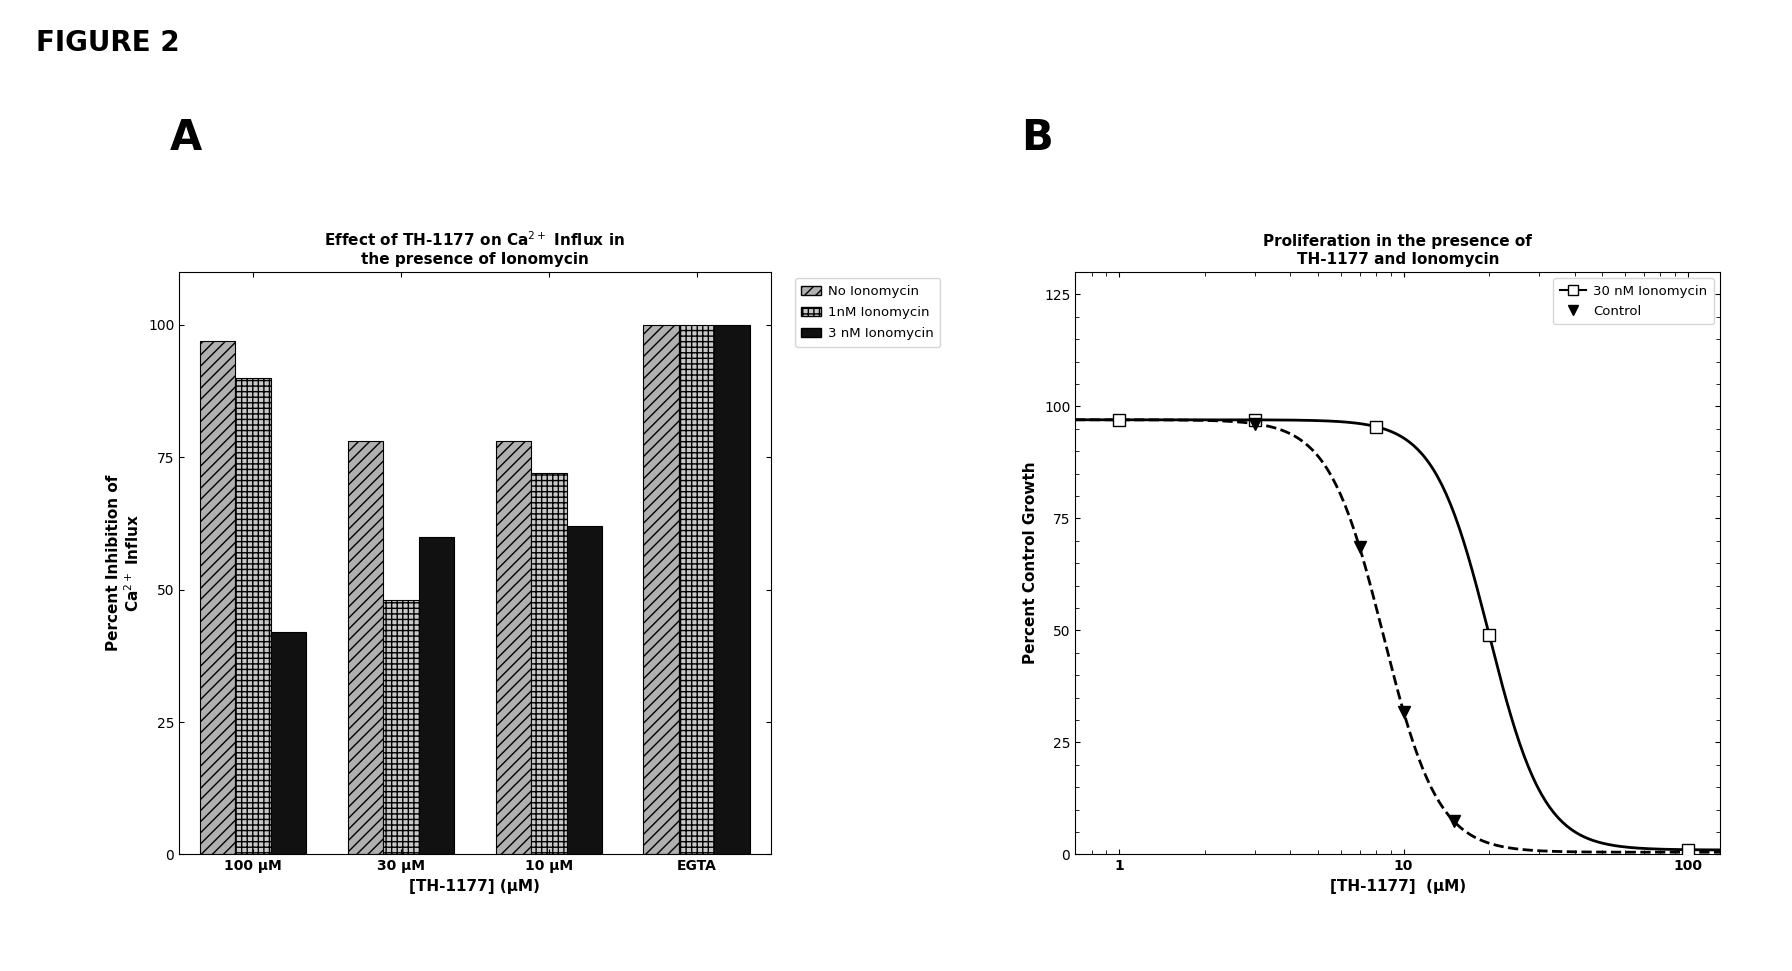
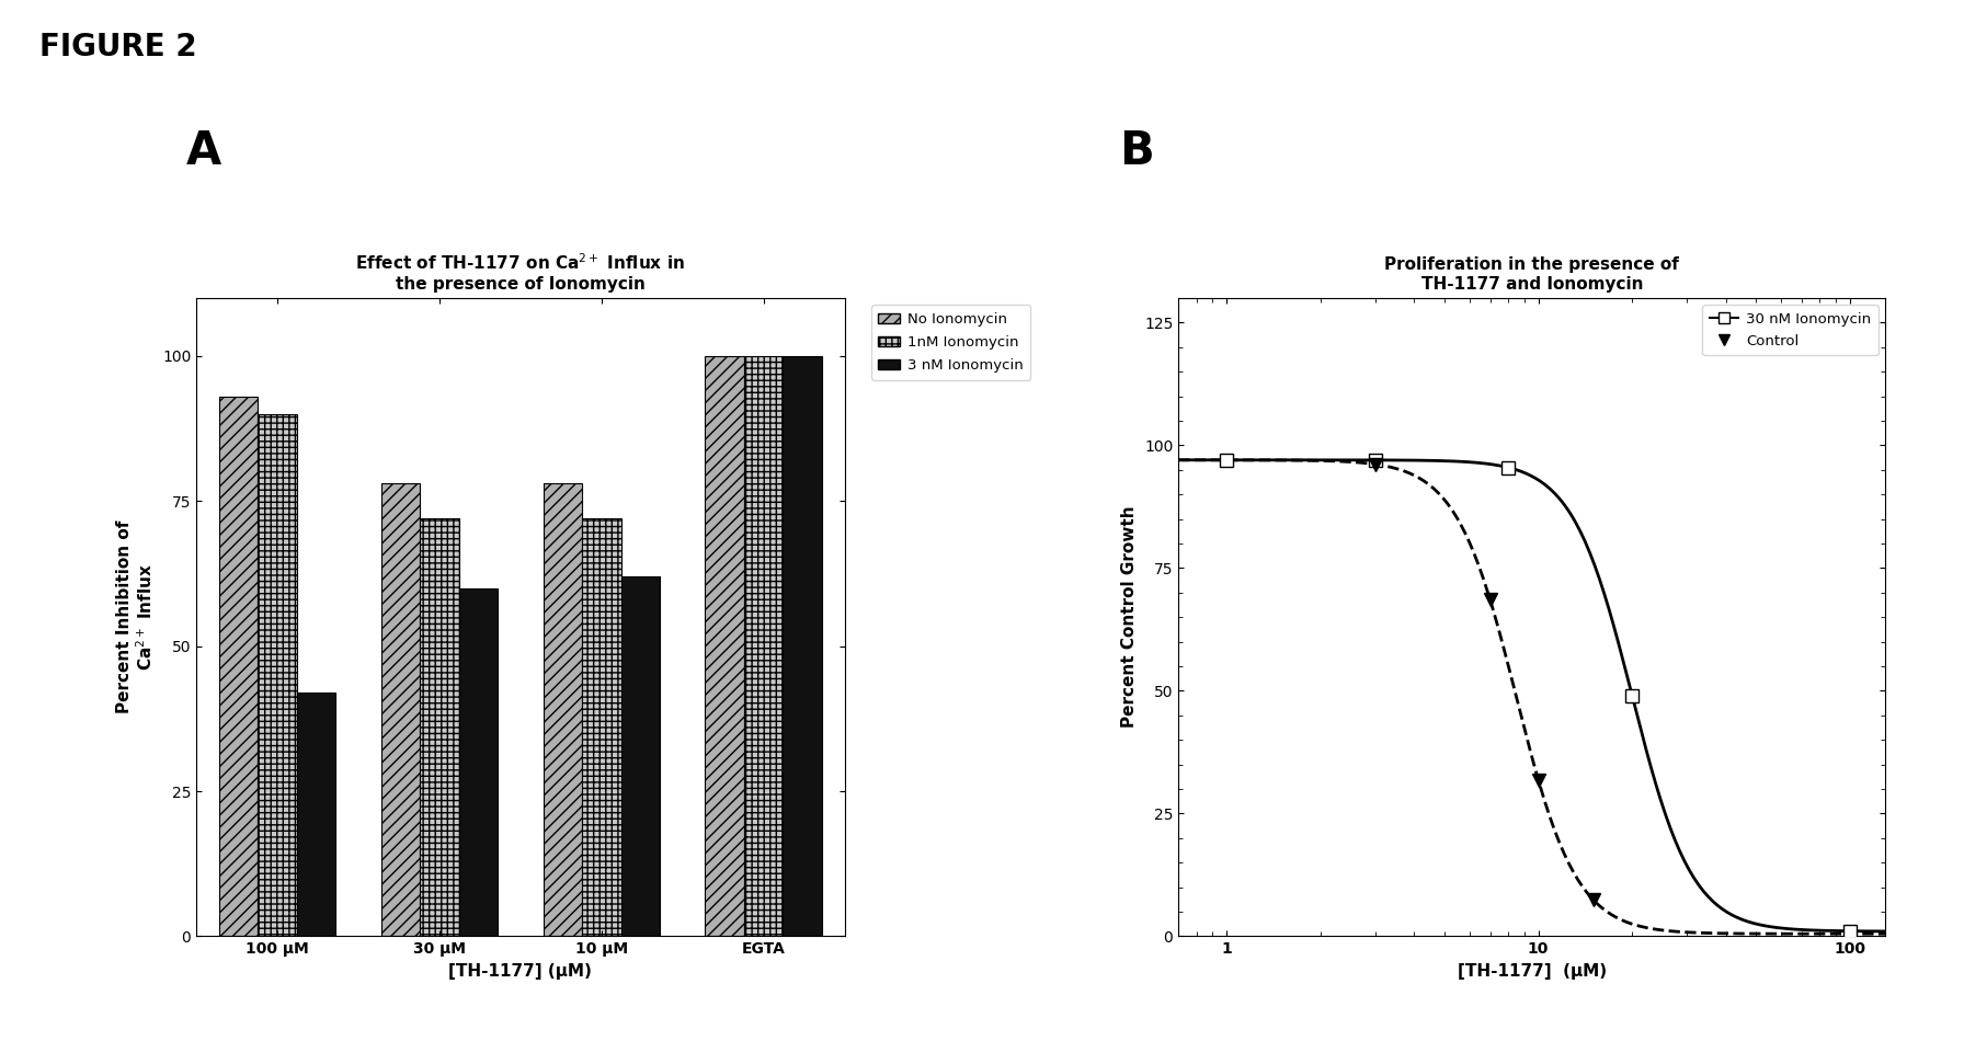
No Ionomycin/100 μM: 97 -> 93
1nM Ionomycin/30 μM: 48 -> 72
